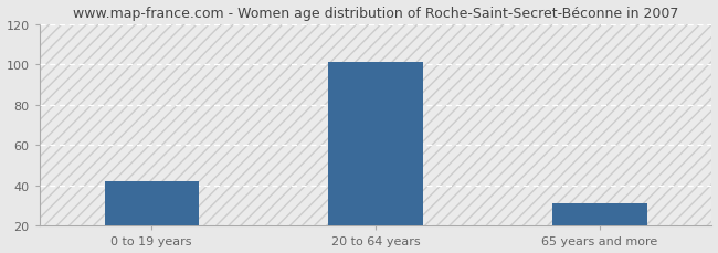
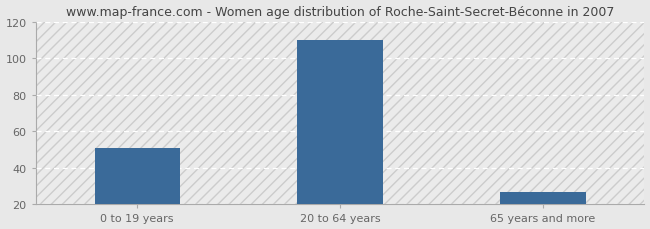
0 to 19 years: 42 -> 51
20 to 64 years: 101 -> 110
65 years and more: 31 -> 27
